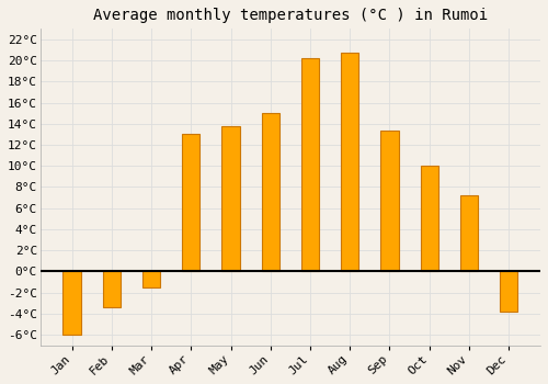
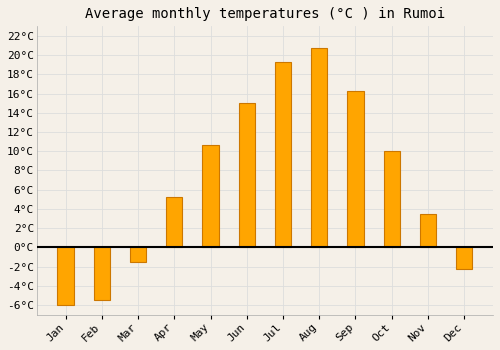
Feb: -3.4°C -> -5.5°C
Apr: 13.0°C -> 5.2°C
May: 13.8°C -> 10.7°C
Jul: 20.2°C -> 19.3°C
Sep: 13.4°C -> 16.3°C
Nov: 7.2°C -> 3.5°C
Dec: -3.8°C -> -2.2°C
